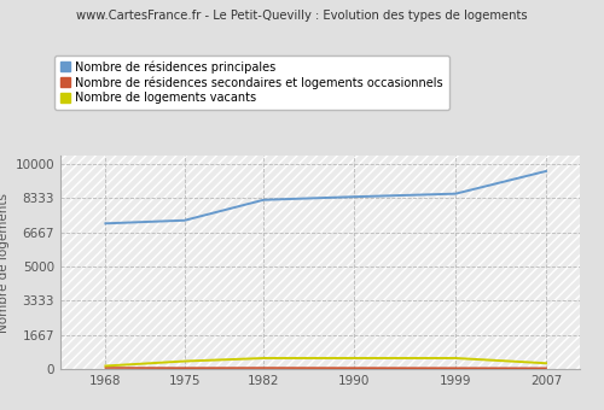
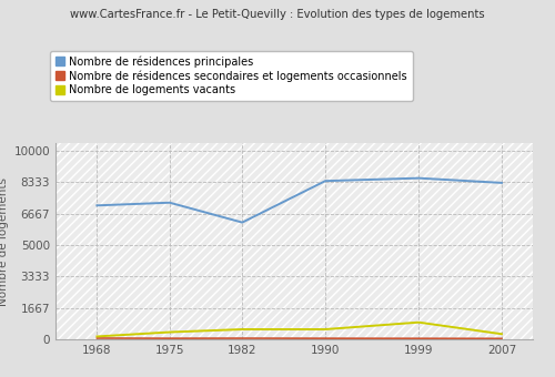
Nombre de résidences principales/1982: 8200 -> 6200
Nombre de logements vacants/1999: 500 -> 900
Nombre de résidences principales/2007: 9600 -> 8300
